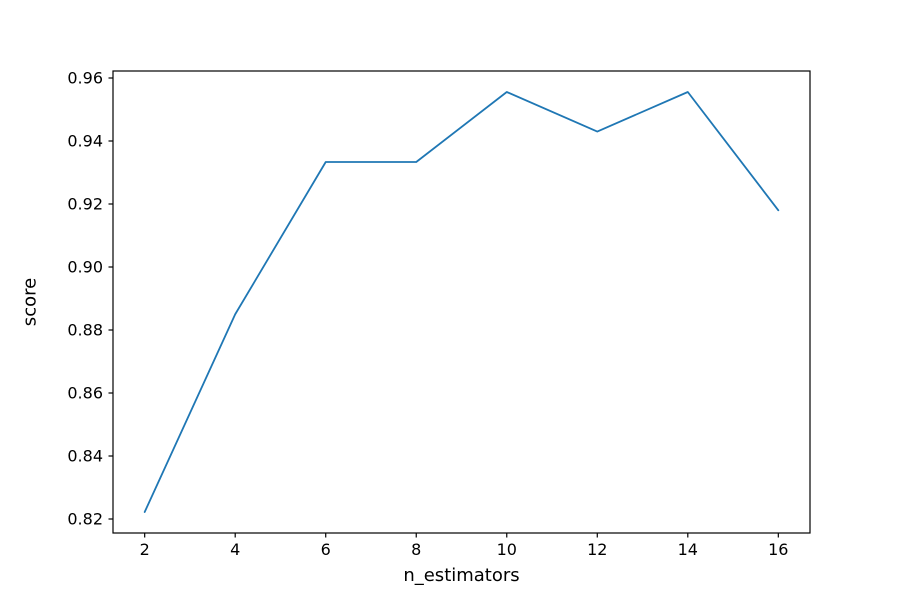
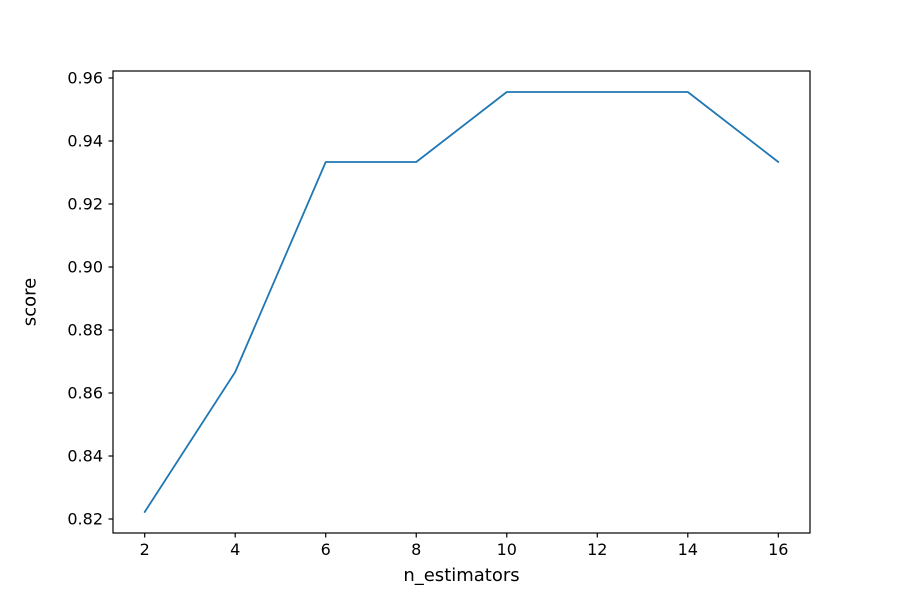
4: 0.885 -> 0.867
12: 0.943 -> 0.956
16: 0.918 -> 0.933
